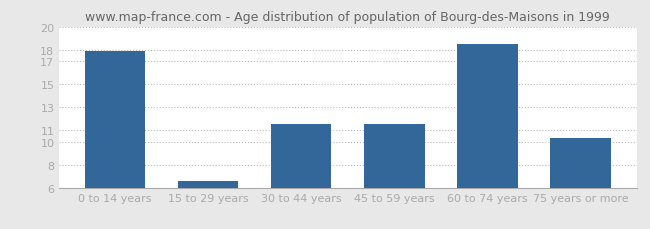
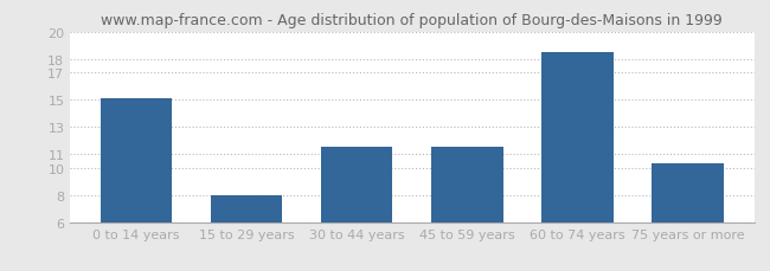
0 to 14 years: 17.9 -> 15.1
15 to 29 years: 6.6 -> 8.0
